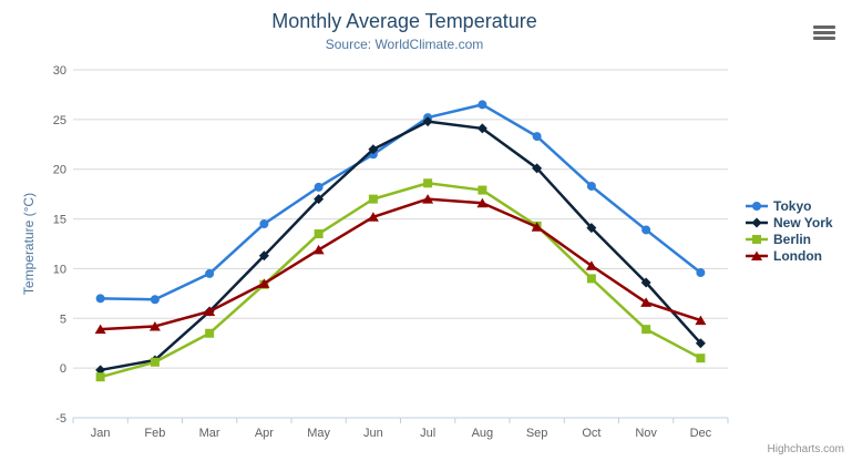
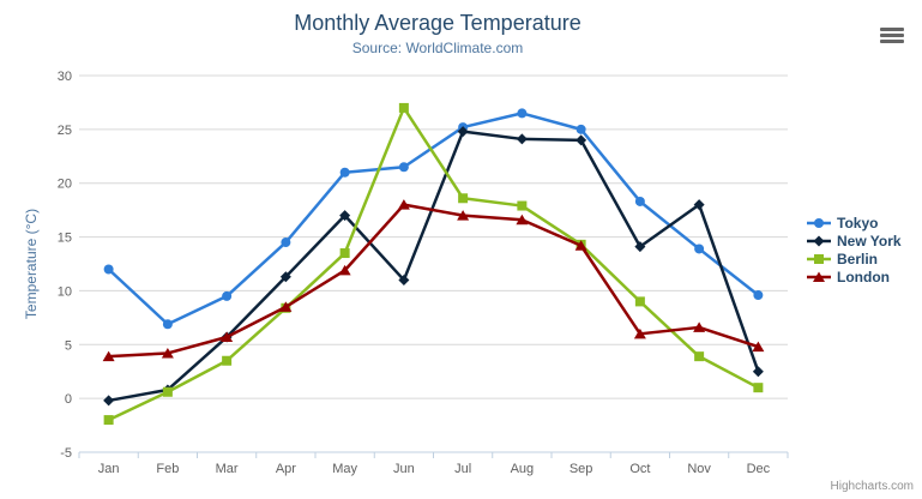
Tokyo/Jan: 7 -> 12
Berlin/Jan: -1 -> -2
Tokyo/May: 18 -> 21
New York/Jun: 22 -> 11
Berlin/Jun: 17 -> 27
London/Jun: 15 -> 18
Tokyo/Sep: 23 -> 25
New York/Sep: 20 -> 24
London/Oct: 10 -> 6
New York/Nov: 9 -> 18
